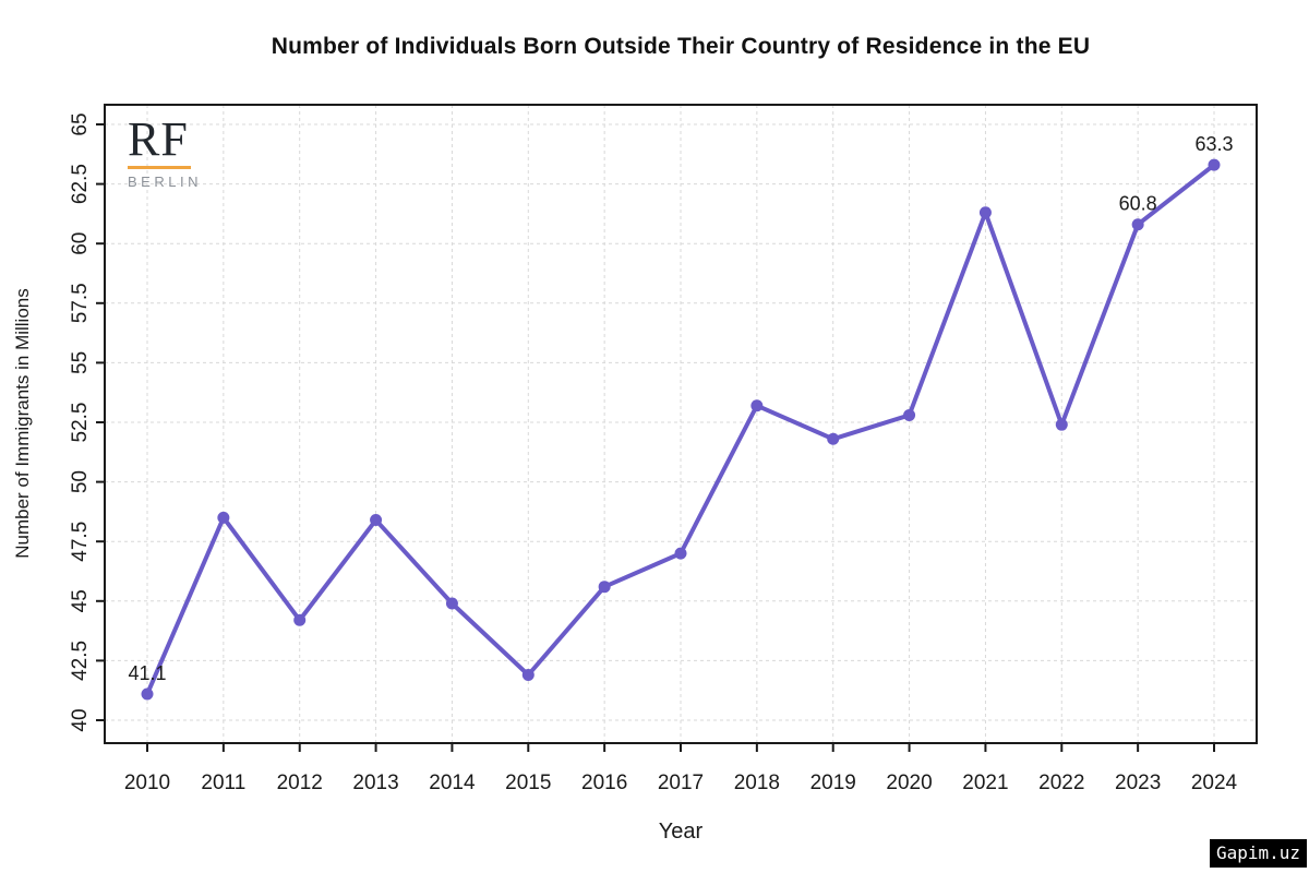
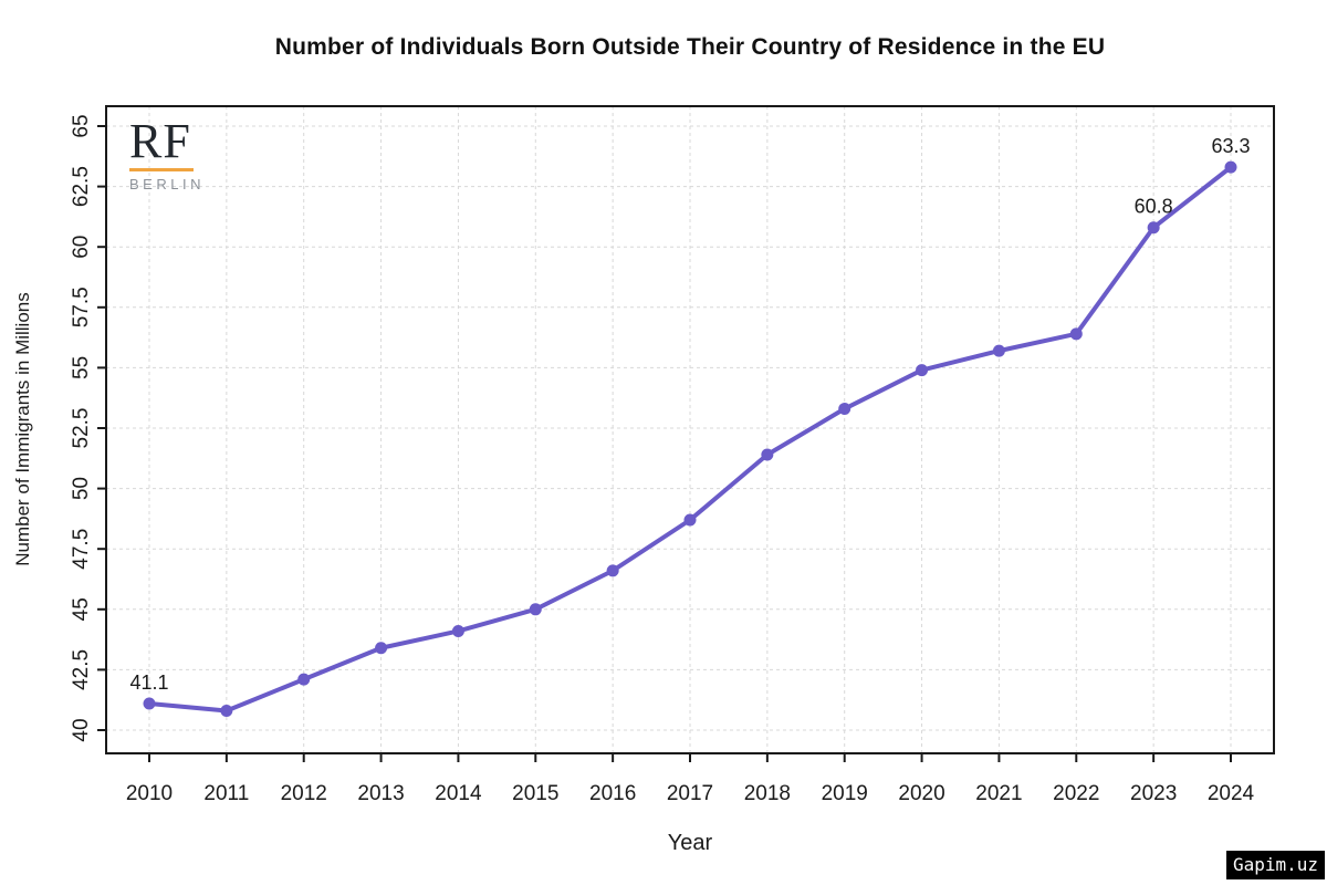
2011: 48.5 -> 40.8
2012: 44.2 -> 42.1
2013: 48.4 -> 43.4
2014: 44.9 -> 44.1
2015: 41.9 -> 45.0
2016: 45.6 -> 46.6
2017: 47.0 -> 48.7
2018: 53.2 -> 51.4
2019: 51.8 -> 53.3
2020: 52.8 -> 54.9
2021: 61.3 -> 55.7
2022: 52.4 -> 56.4
